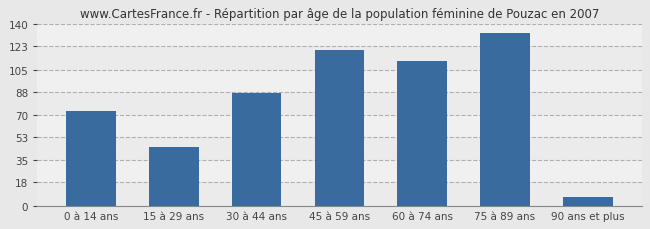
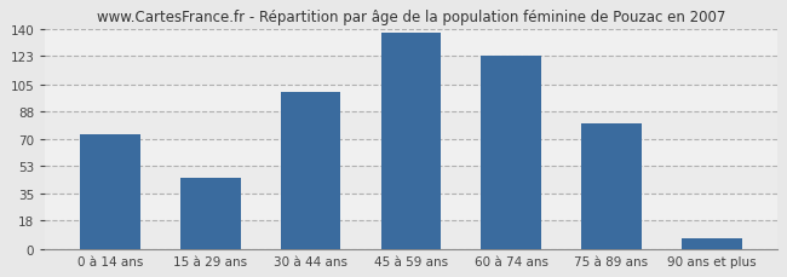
30 à 44 ans: 87 -> 100
45 à 59 ans: 120 -> 138
60 à 74 ans: 112 -> 123
75 à 89 ans: 133 -> 80
